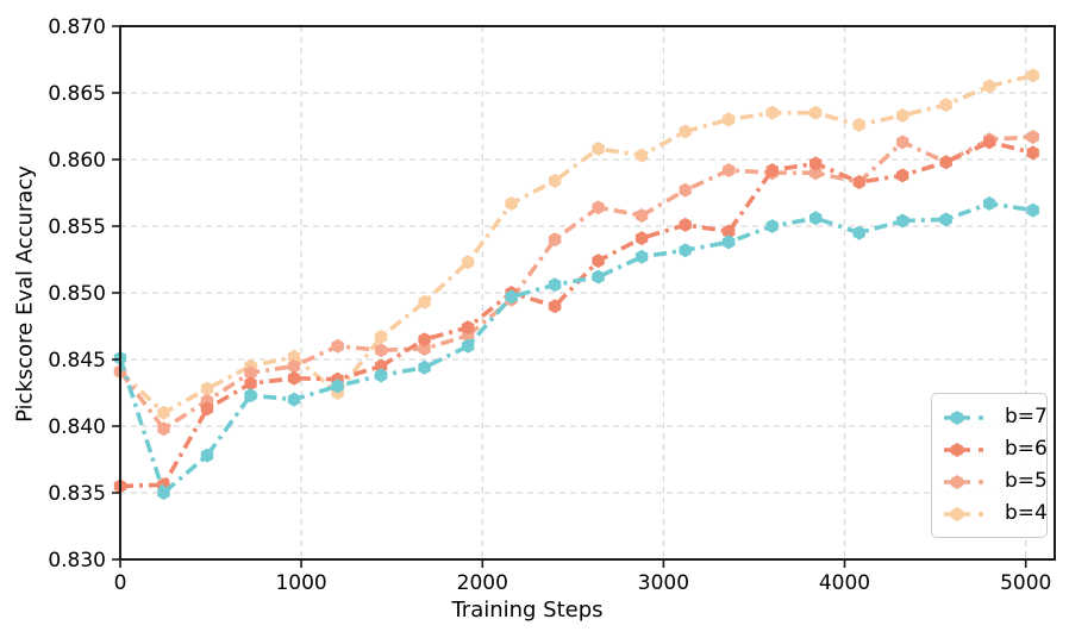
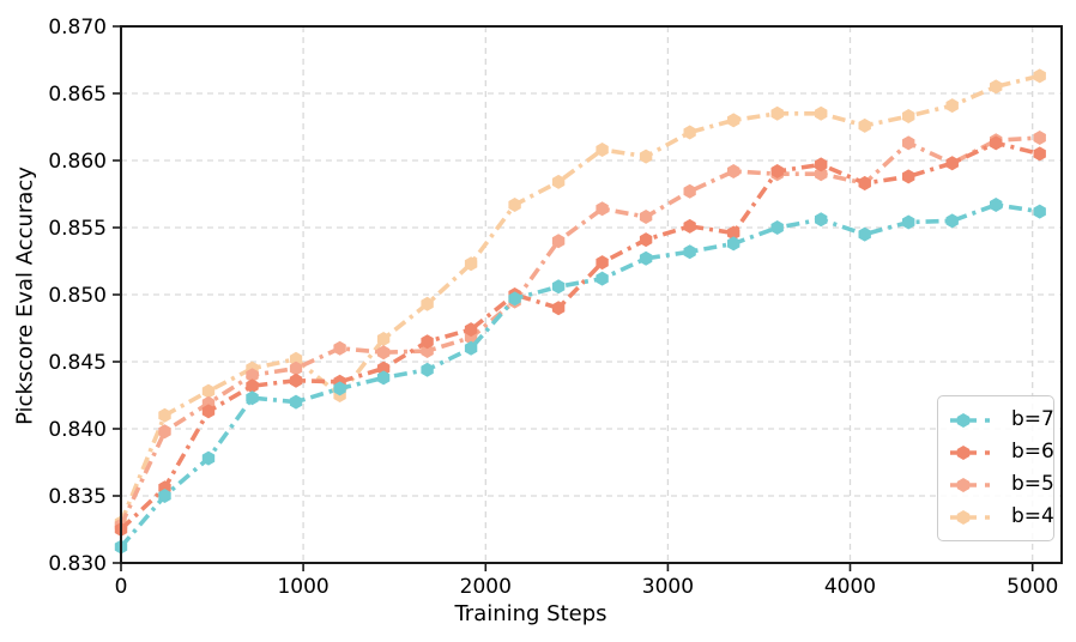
b=7/0: 0.8451 -> 0.8312
b=6/0: 0.8355 -> 0.8325
b=5/0: 0.8441 -> 0.8328
b=4/0: 0.8441 -> 0.8330
